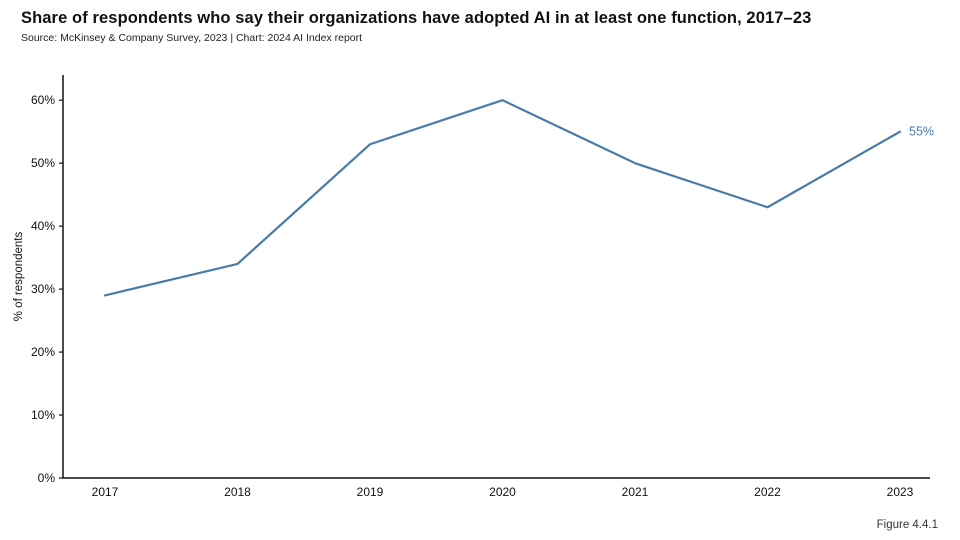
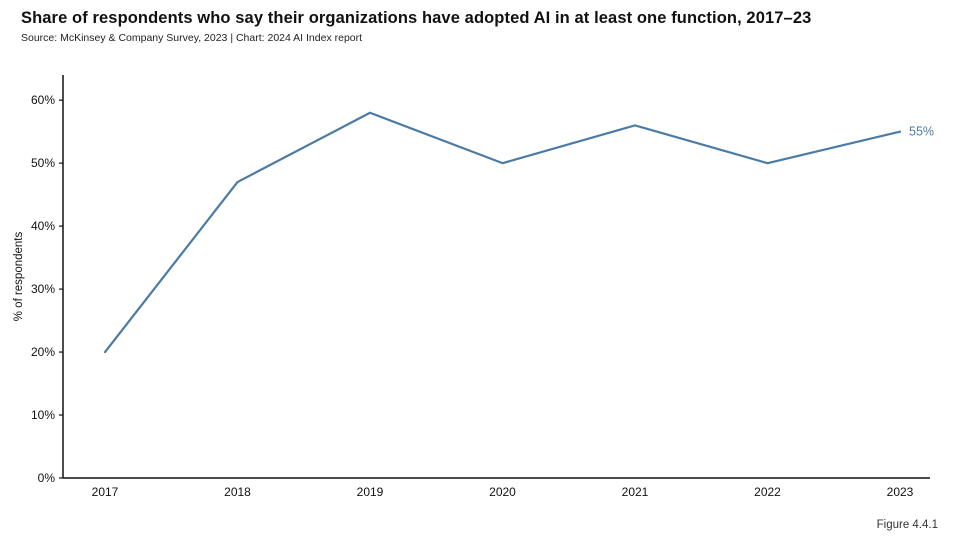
2017: 29% -> 20%
2018: 34% -> 47%
2019: 53% -> 58%
2020: 60% -> 50%
2021: 50% -> 56%
2022: 43% -> 50%
